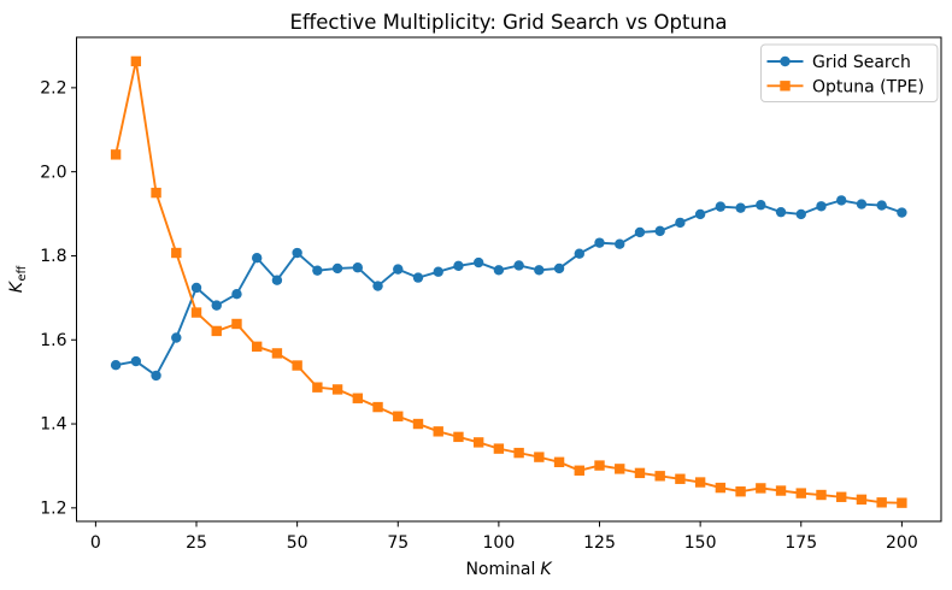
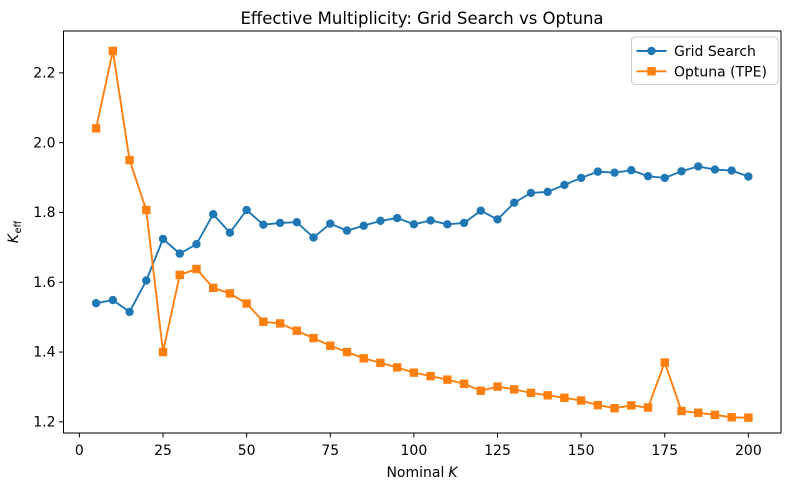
Optuna (TPE)/25: 1.67 -> 1.40
Grid Search/125: 1.83 -> 1.78
Optuna (TPE)/175: 1.24 -> 1.37
